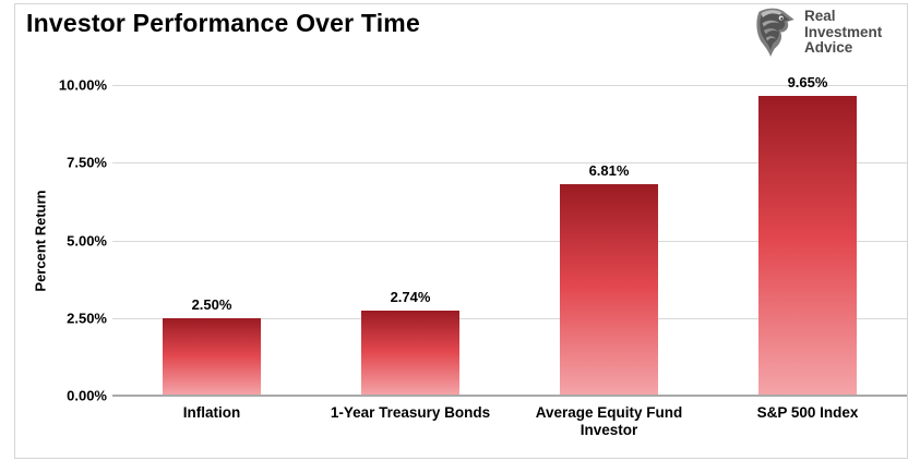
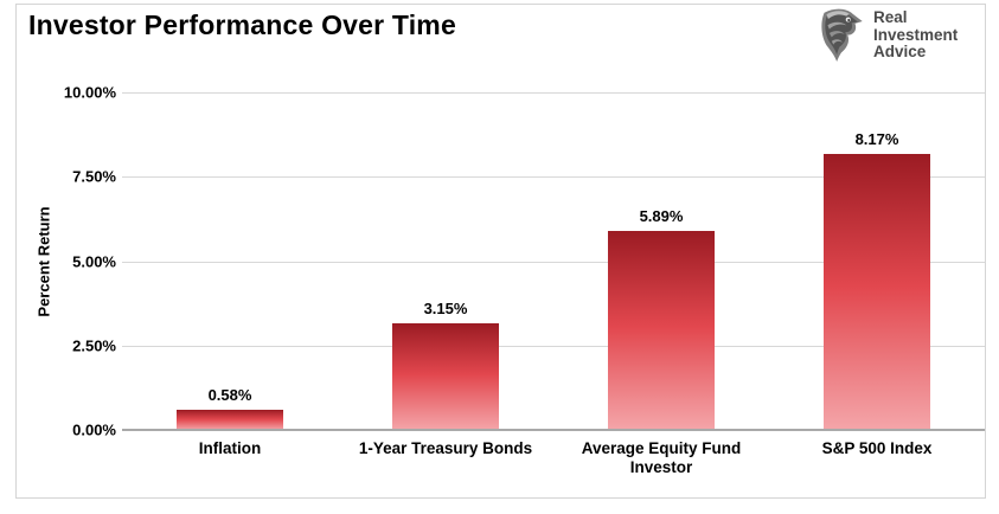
Inflation: 2.50% -> 0.58%
1-Year Treasury Bonds: 2.74% -> 3.15%
Average Equity Fund Investor: 6.81% -> 5.89%
S&P 500 Index: 9.65% -> 8.17%
